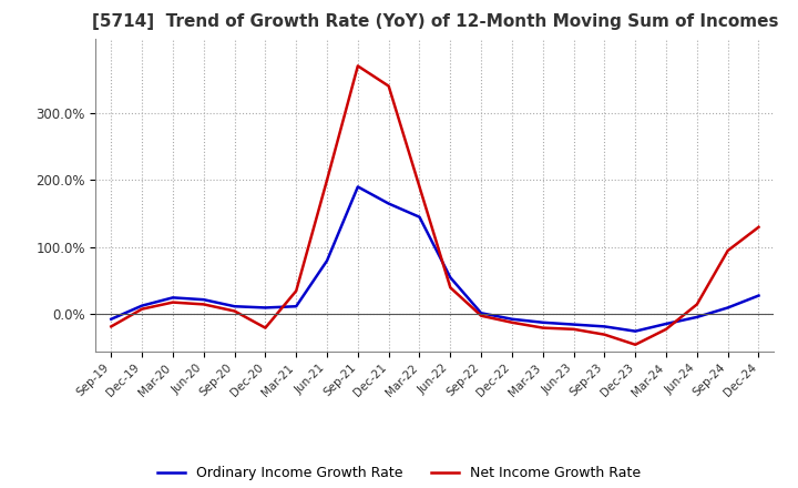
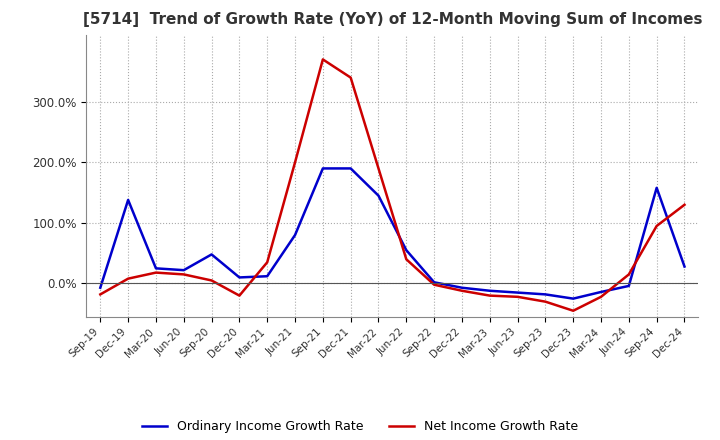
Ordinary Income Growth Rate/Dec-19: 13% -> 138%
Ordinary Income Growth Rate/Sep-20: 12% -> 48%
Ordinary Income Growth Rate/Dec-21: 165% -> 190%
Ordinary Income Growth Rate/Sep-24: 10% -> 158%
